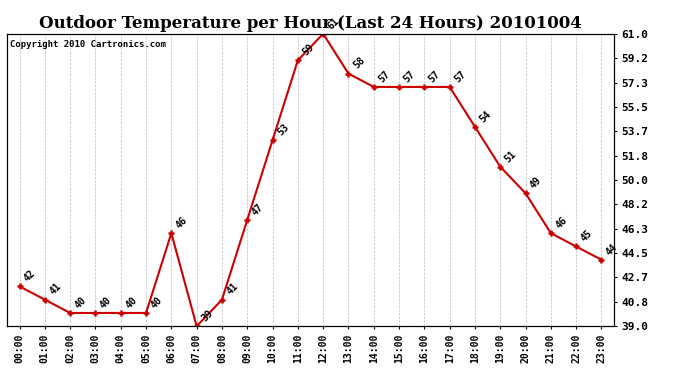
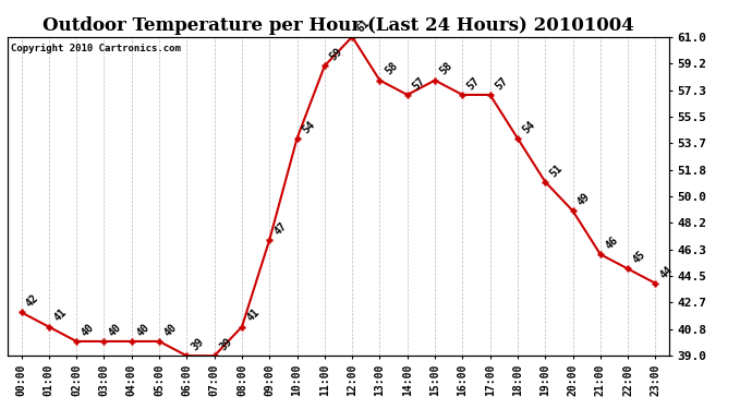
06:00: 46 -> 39
10:00: 53 -> 54
15:00: 57 -> 58
